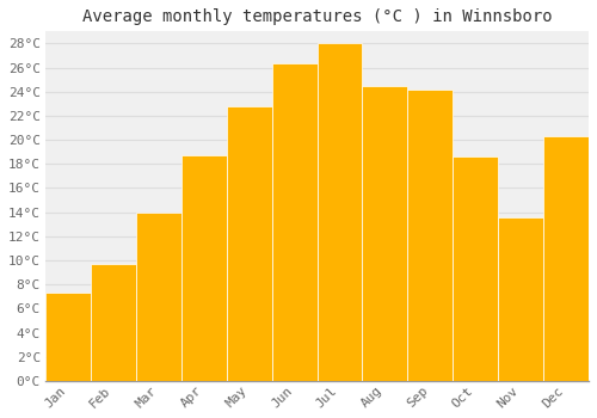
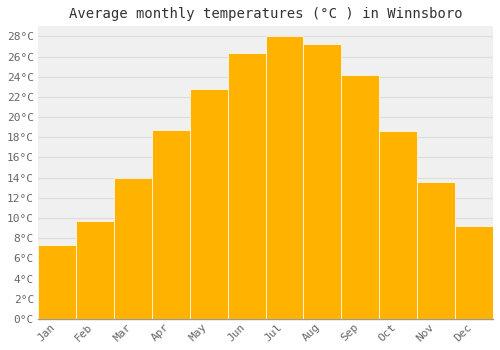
Aug: 24.5°C -> 27.2°C
Dec: 20.3°C -> 9.2°C
